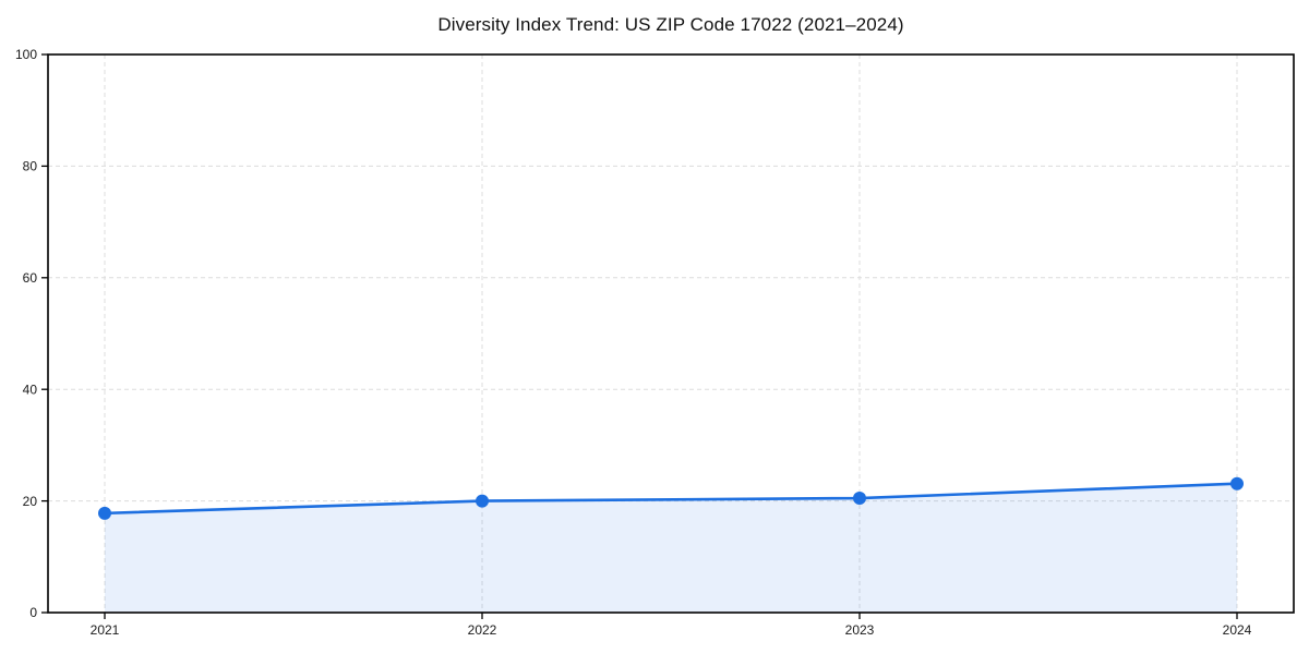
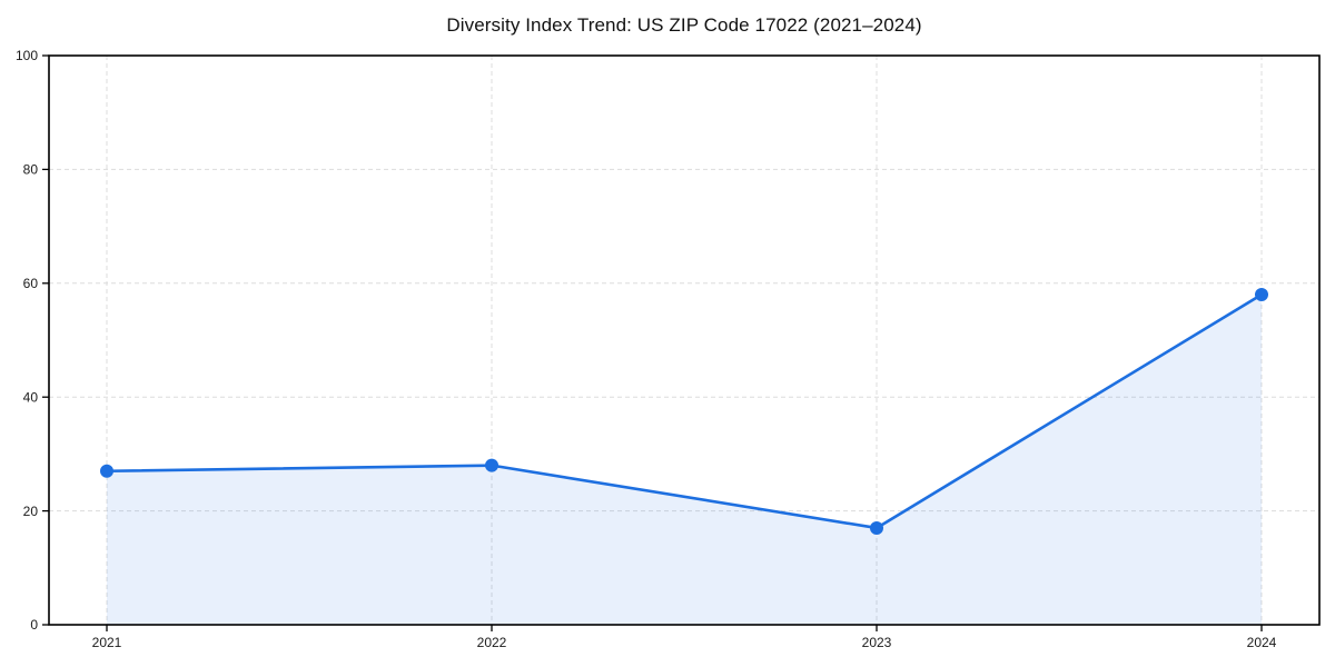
2021: 18 -> 27
2022: 20 -> 28
2023: 20 -> 17
2024: 23 -> 58
